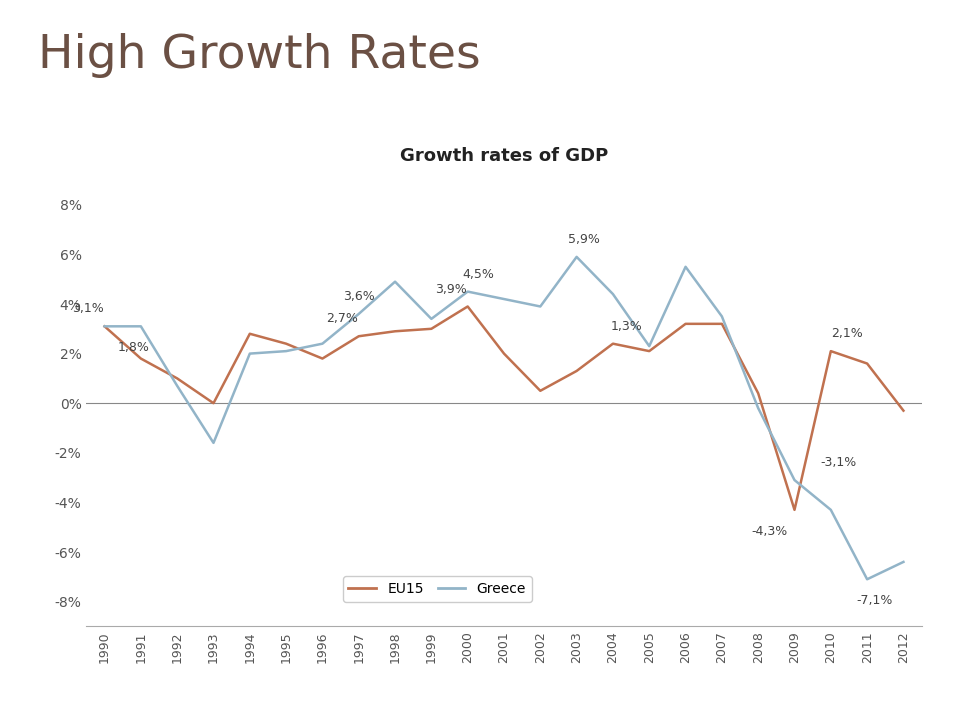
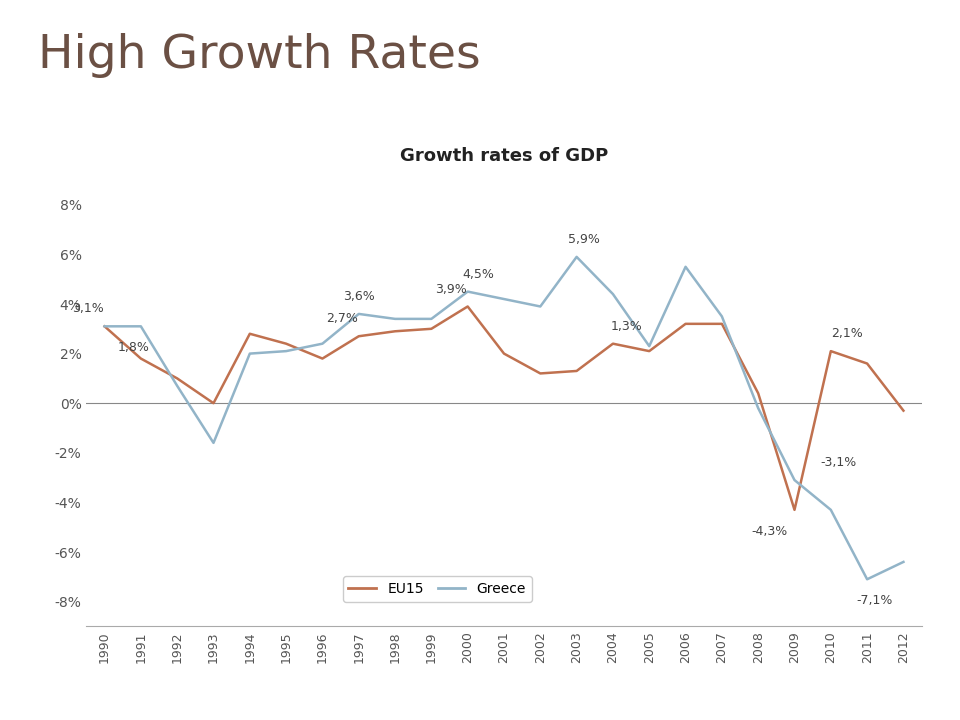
Greece/1998: 4.9% -> 3.4%
EU15/2002: 0.5% -> 1.2%
